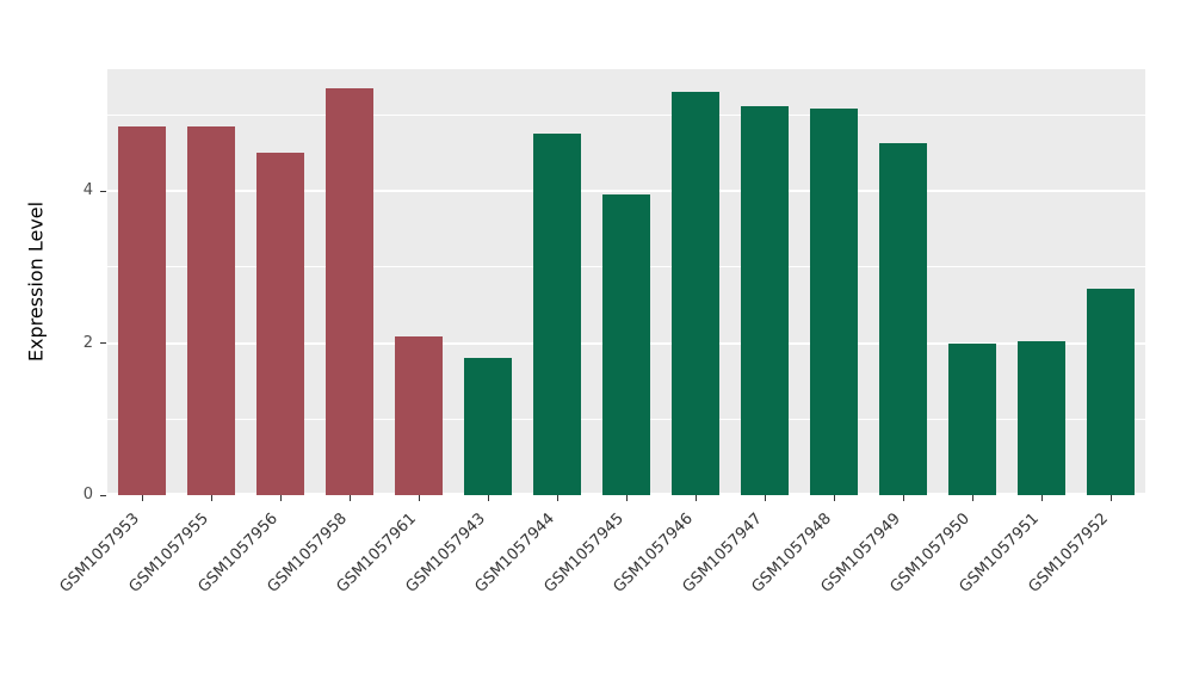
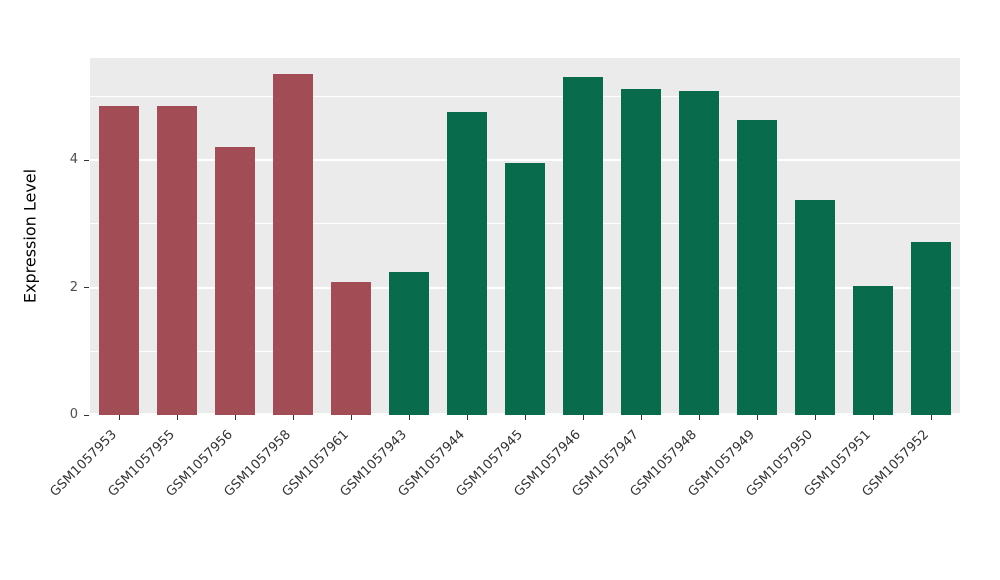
GSM1057956: 4.5 -> 4.2
GSM1057943: 1.8 -> 2.2
GSM1057950: 2.0 -> 3.4
